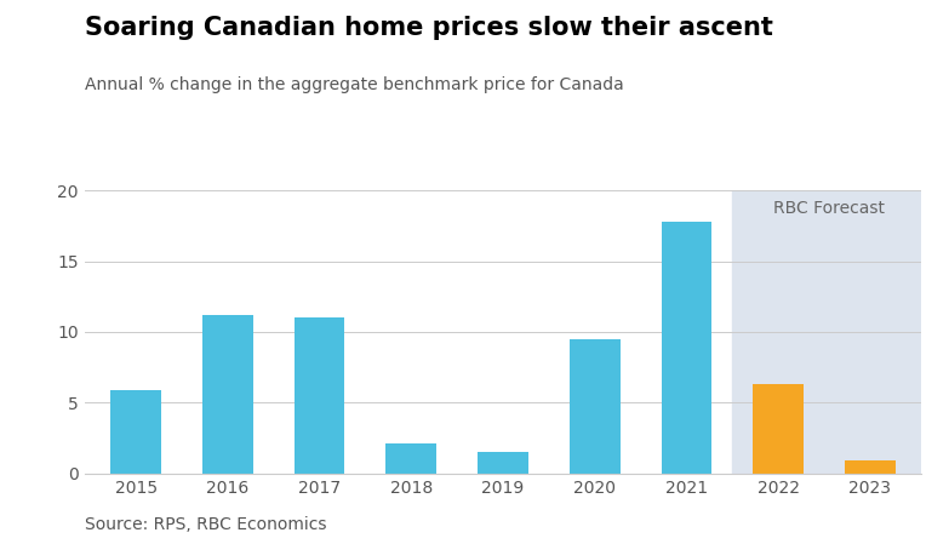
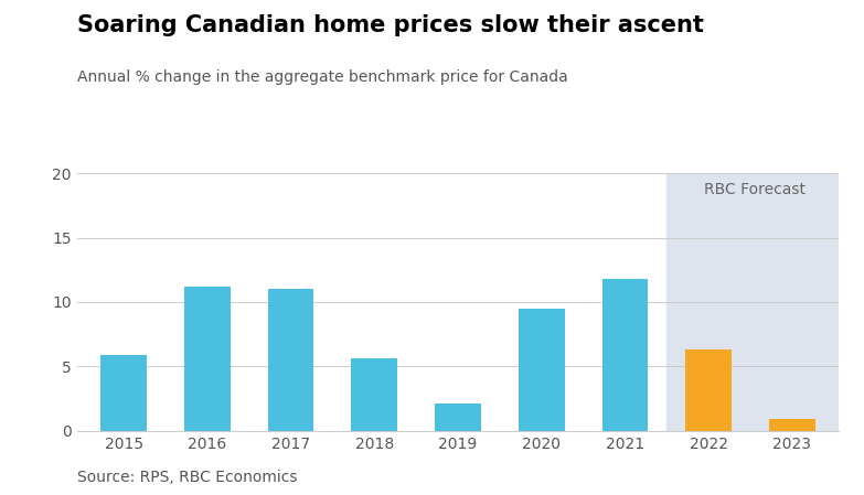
2018: 2.1 -> 5.6
2019: 1.5 -> 2.1
2021: 17.8 -> 11.8
